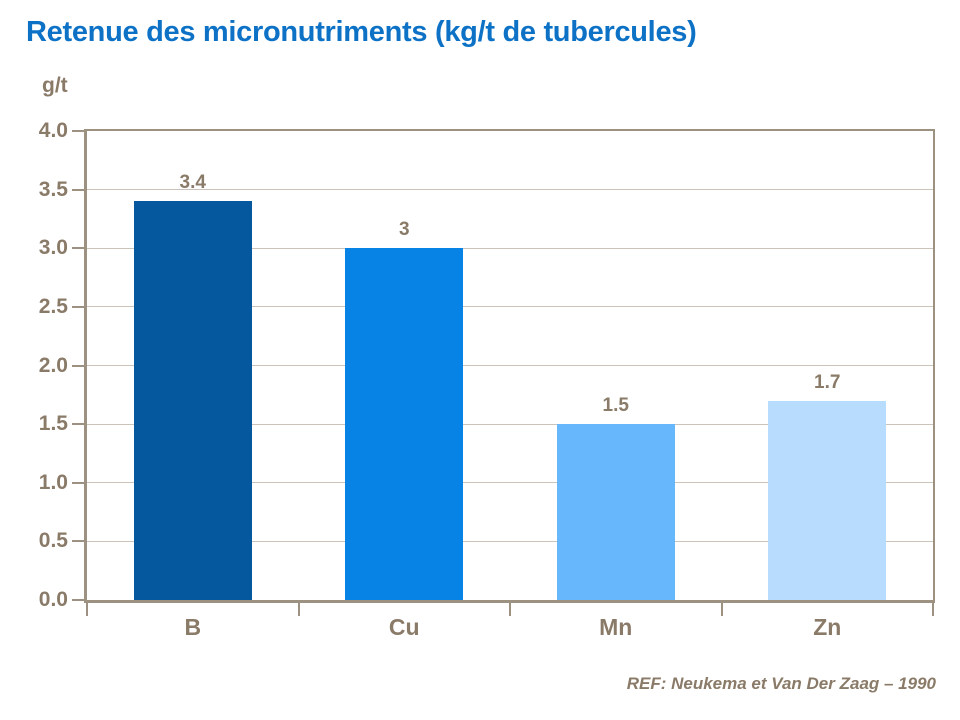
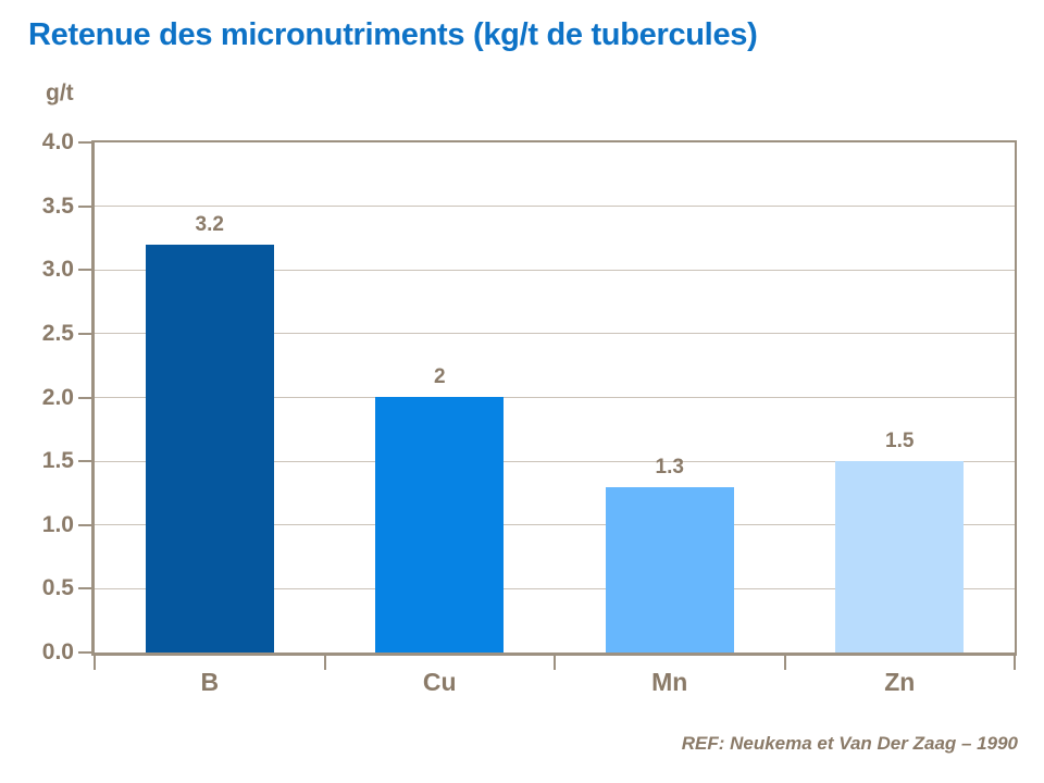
B: 3.4 -> 3.2
Cu: 3 -> 2
Mn: 1.5 -> 1.3
Zn: 1.7 -> 1.5
